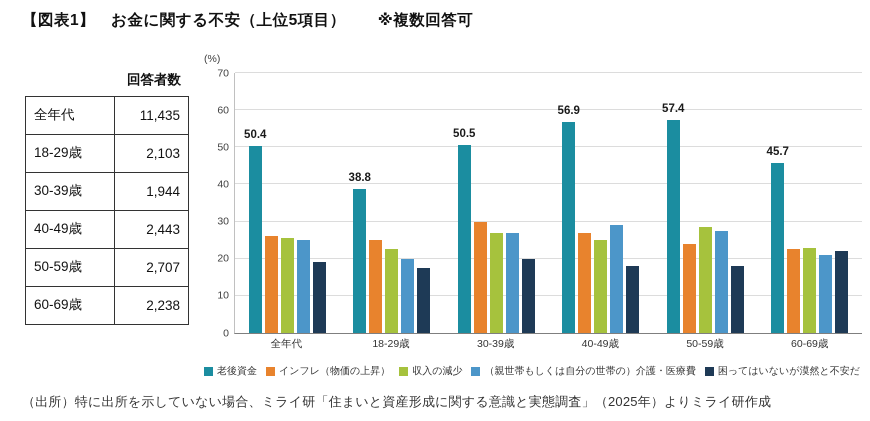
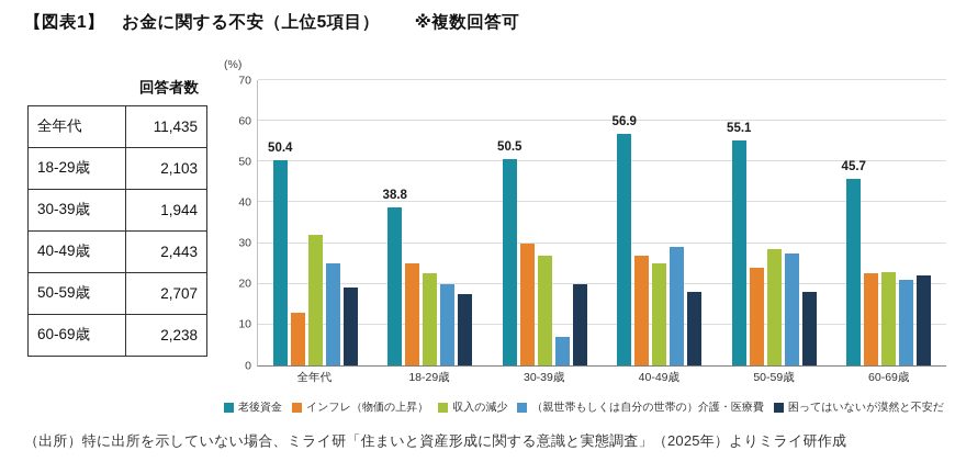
インフレ（物価の上昇）/全年代: 26 -> 13
収入の減少/全年代: 26 -> 32
（親世帯もしくは自分の世帯の）介護・医療費/30-39歳: 27 -> 7
老後資金/50-59歳: 57.4 -> 55.1
